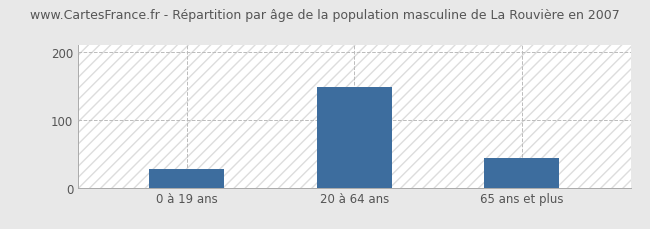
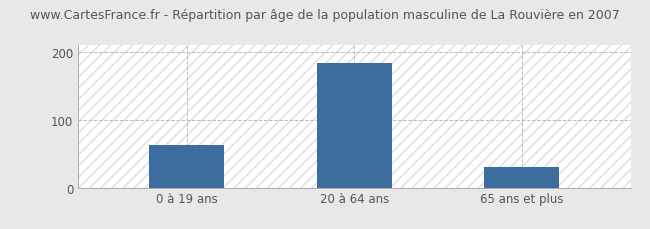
0 à 19 ans: 28 -> 63
20 à 64 ans: 148 -> 183
65 ans et plus: 44 -> 30
